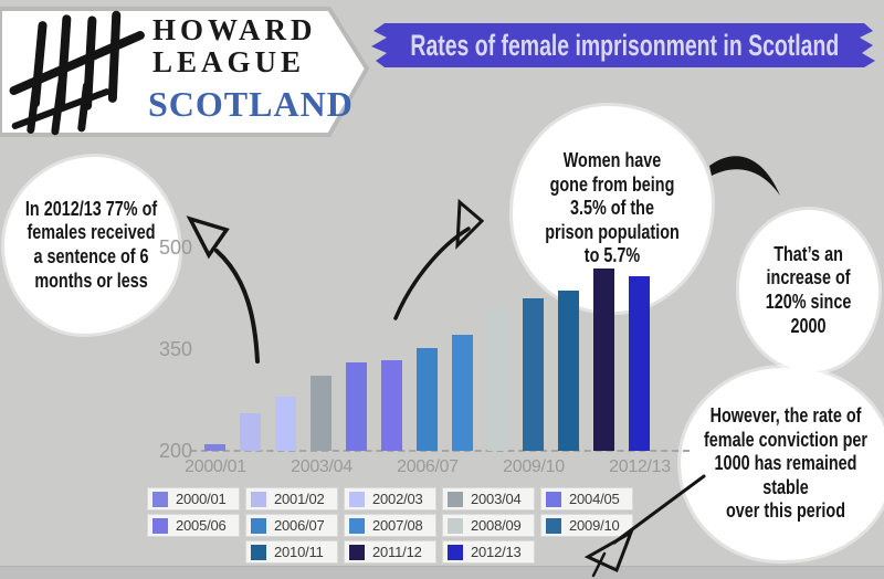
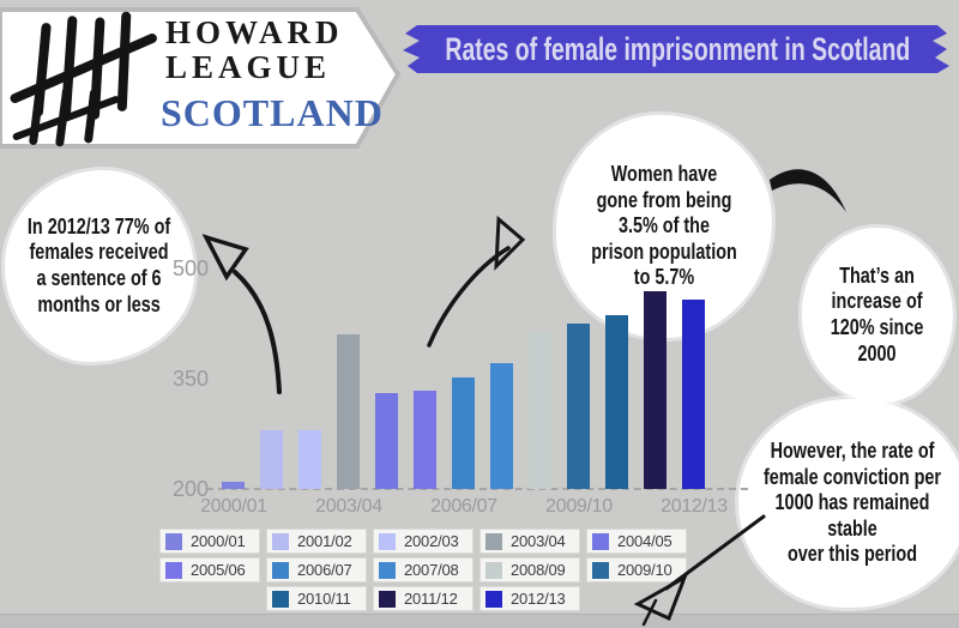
2001/02: 260 -> 280
2003/04: 310 -> 410
